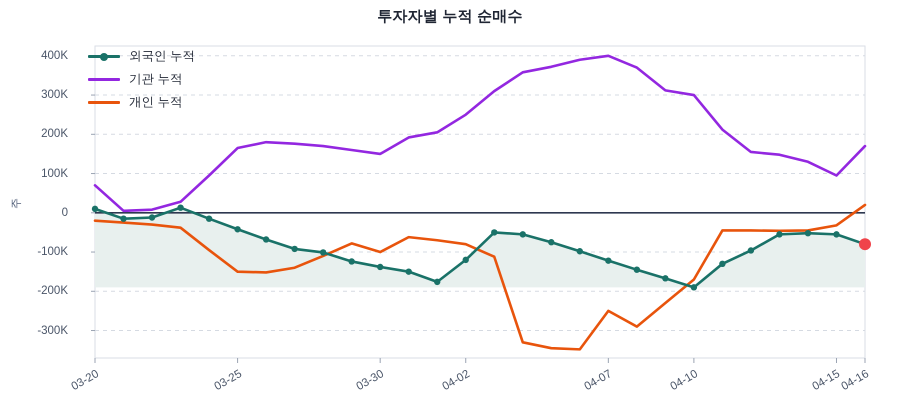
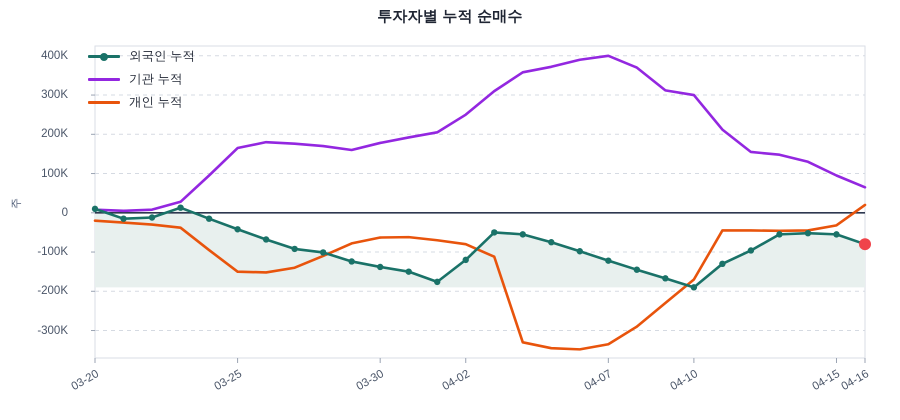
기관 누적/03-20: 70K -> 10K
기관 누적/03-30: 150K -> 180K
개인 누적/03-30: -100K -> -60K
개인 누적/04-07: -250K -> -340K
기관 누적/04-16: 170K -> 60K
